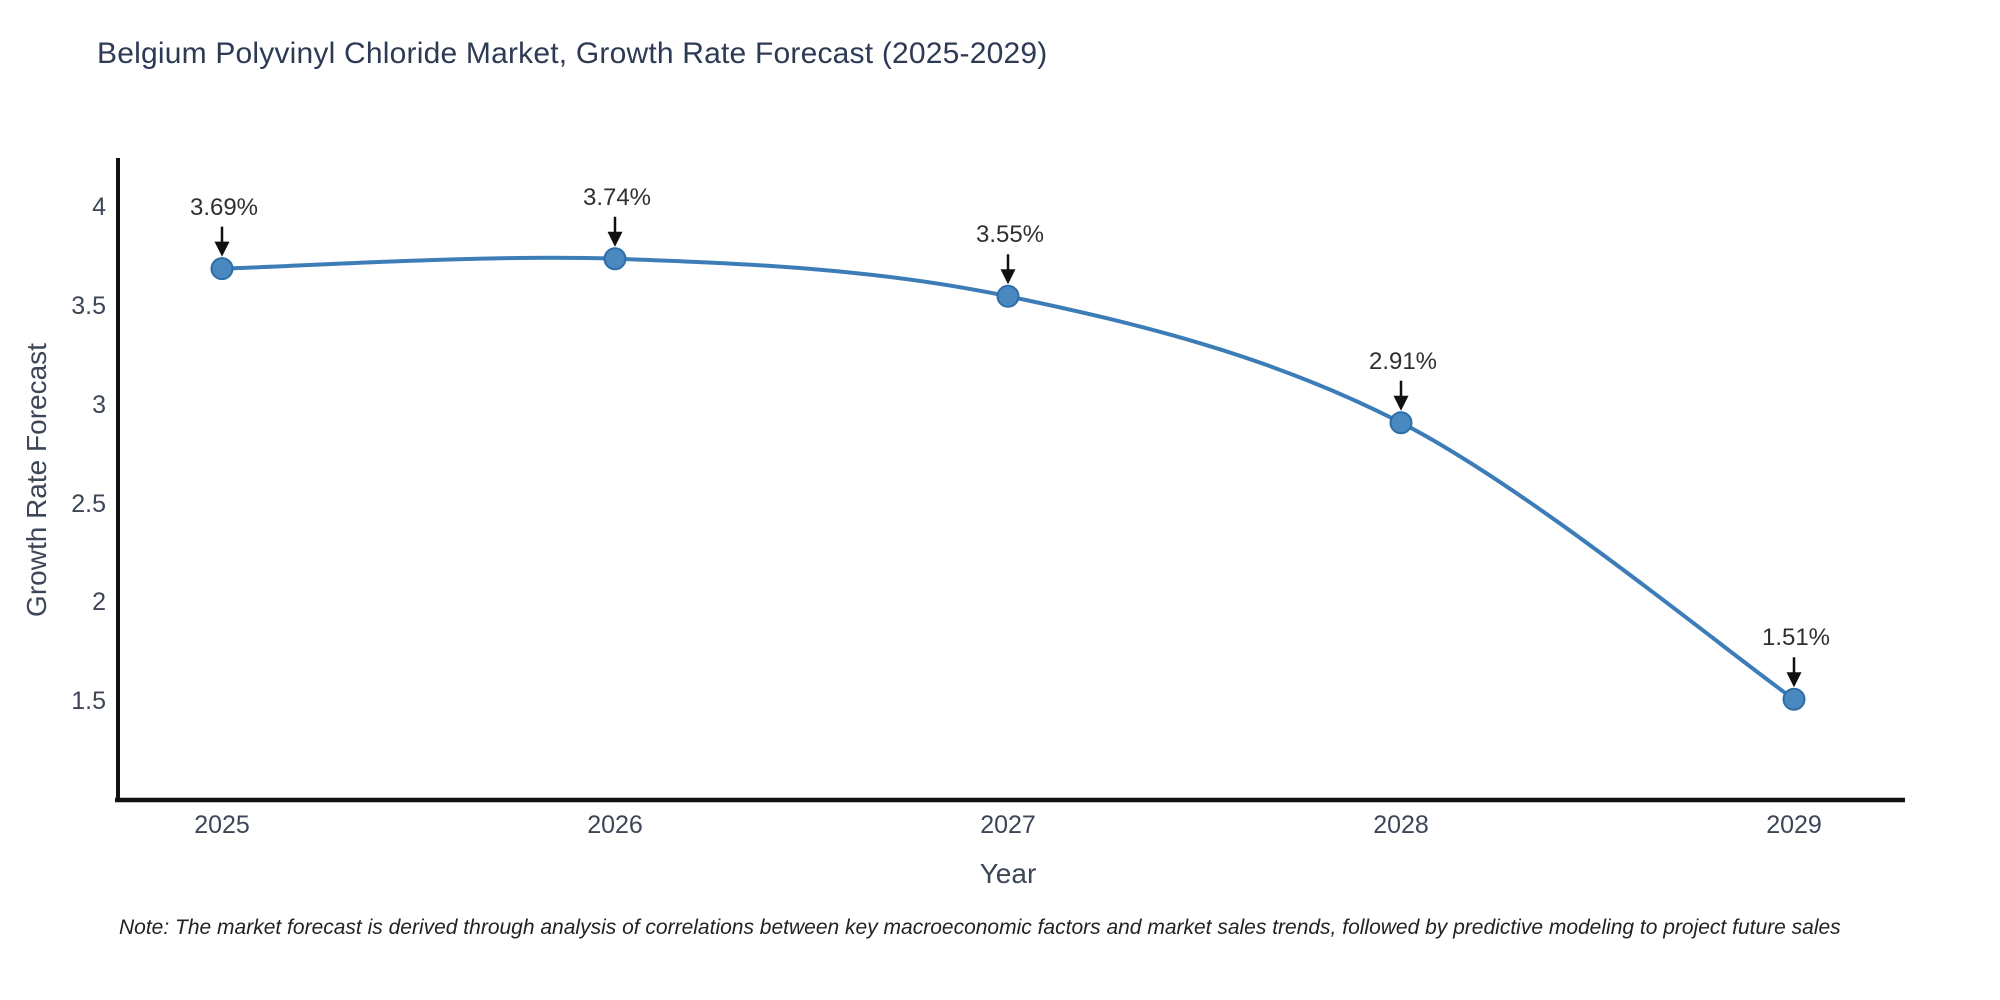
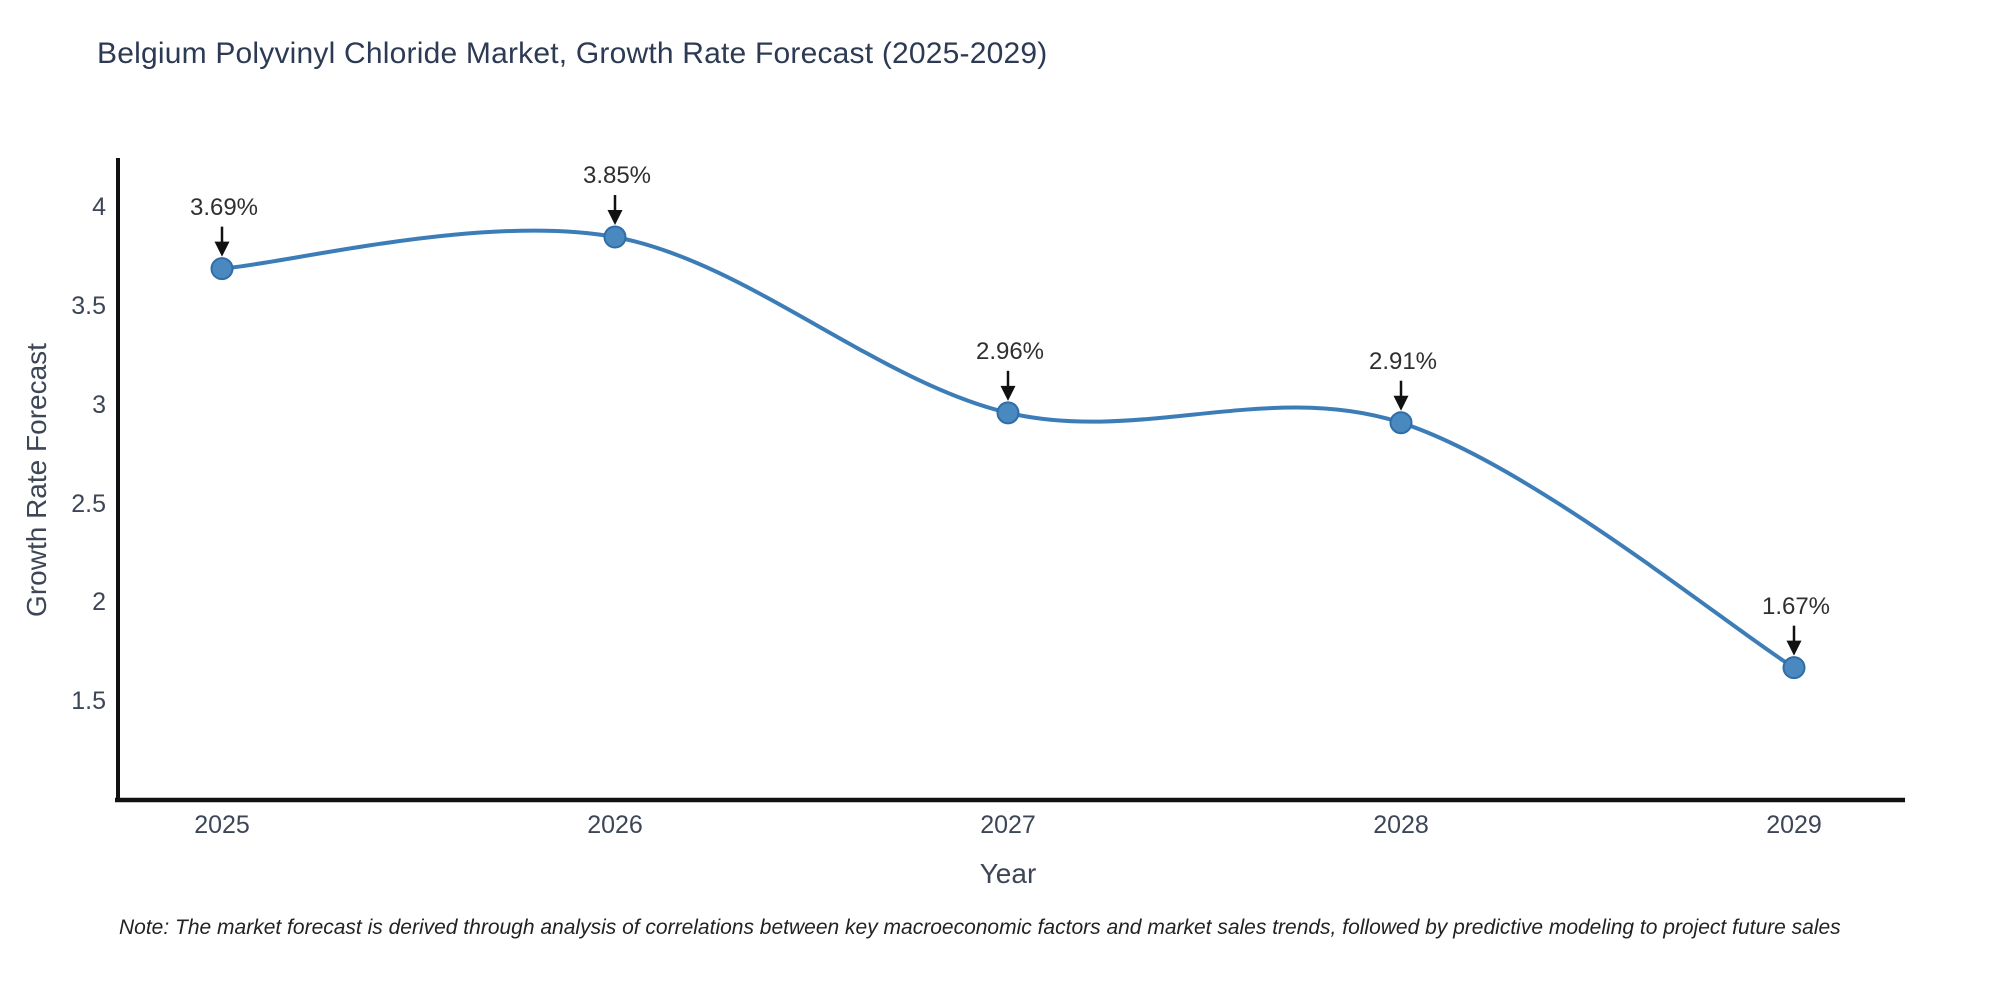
2026: 3.74% -> 3.85%
2027: 3.55% -> 2.96%
2029: 1.51% -> 1.67%
